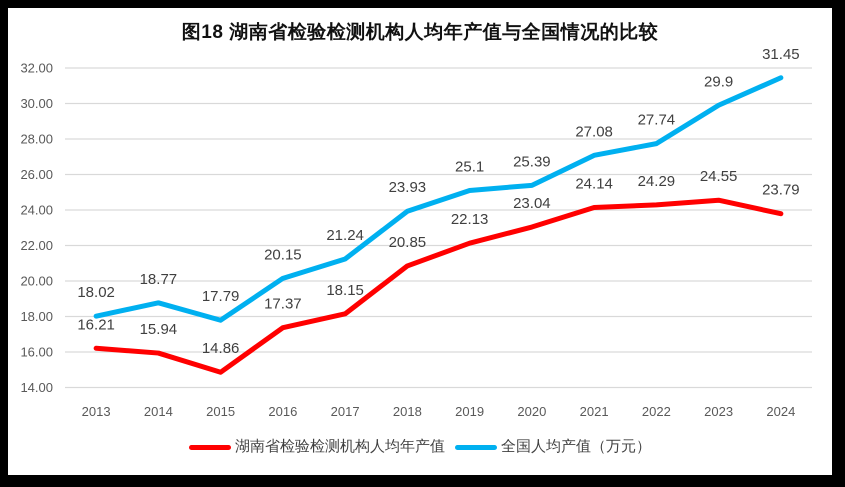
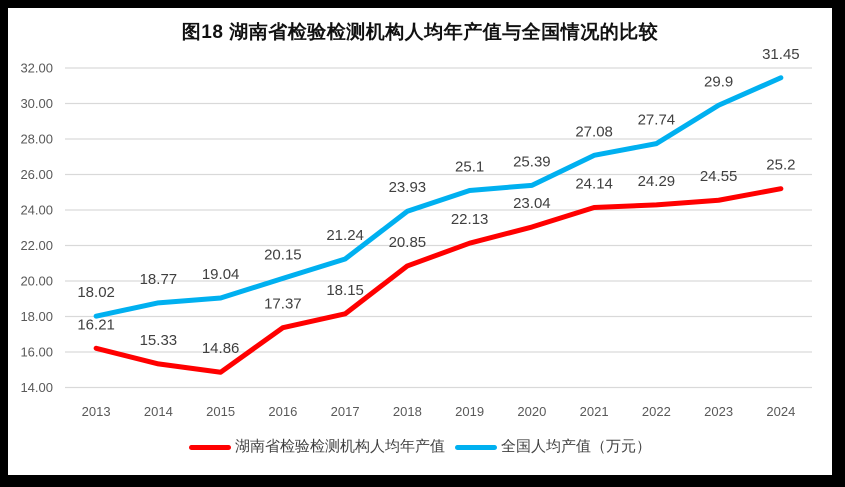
湖南省检验检测机构人均年产值/2014: 15.94 -> 15.33
全国人均产值（万元）/2015: 17.79 -> 19.04
湖南省检验检测机构人均年产值/2024: 23.79 -> 25.2
